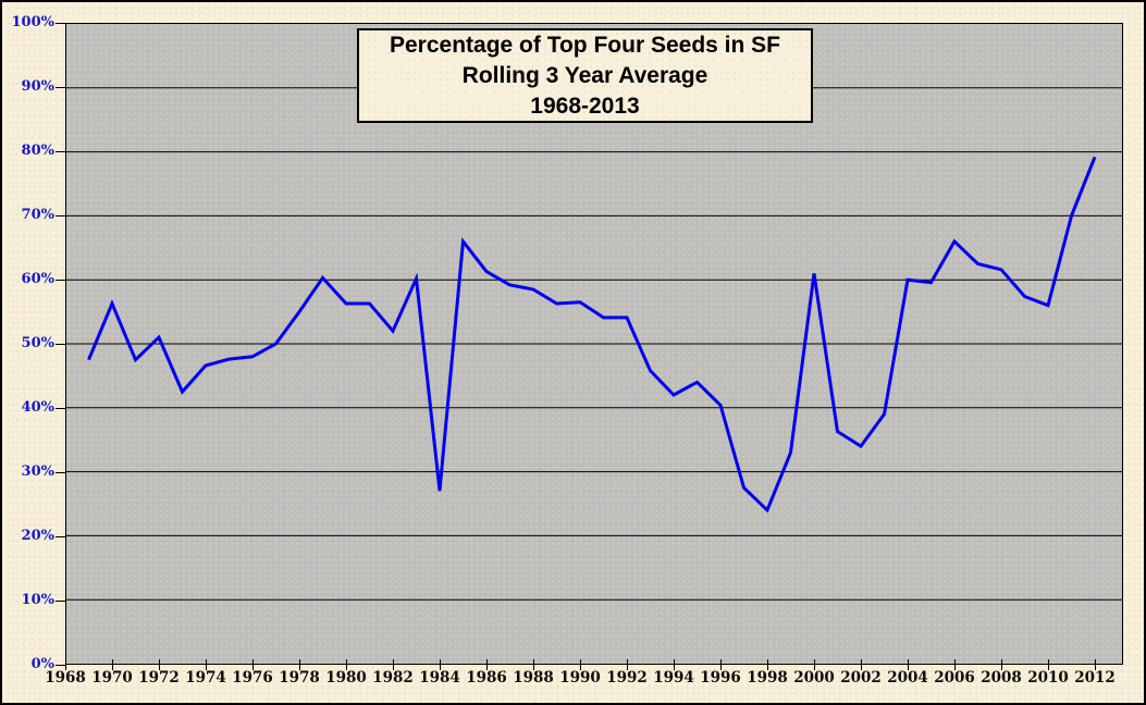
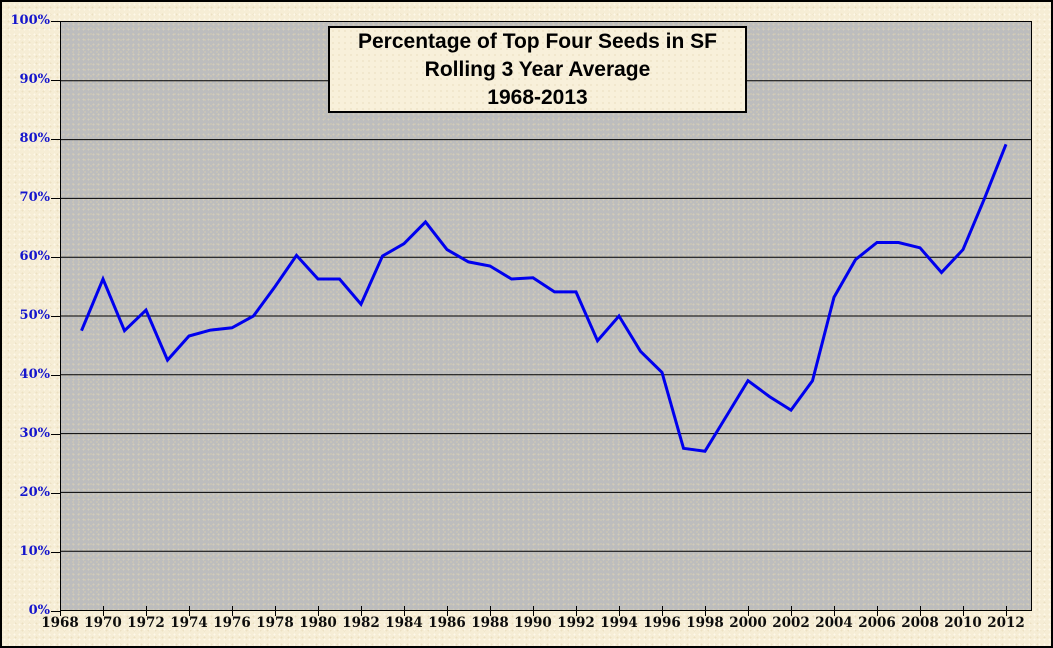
1984: 27% -> 62%
1994: 42% -> 50%
1998: 24% -> 27%
2000: 61% -> 39%
2004: 60% -> 53%
2006: 66% -> 62%
2010: 56% -> 61%
